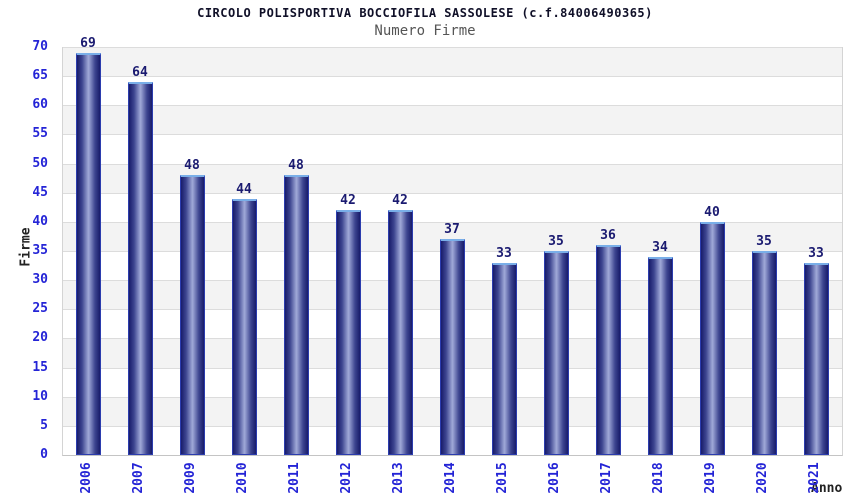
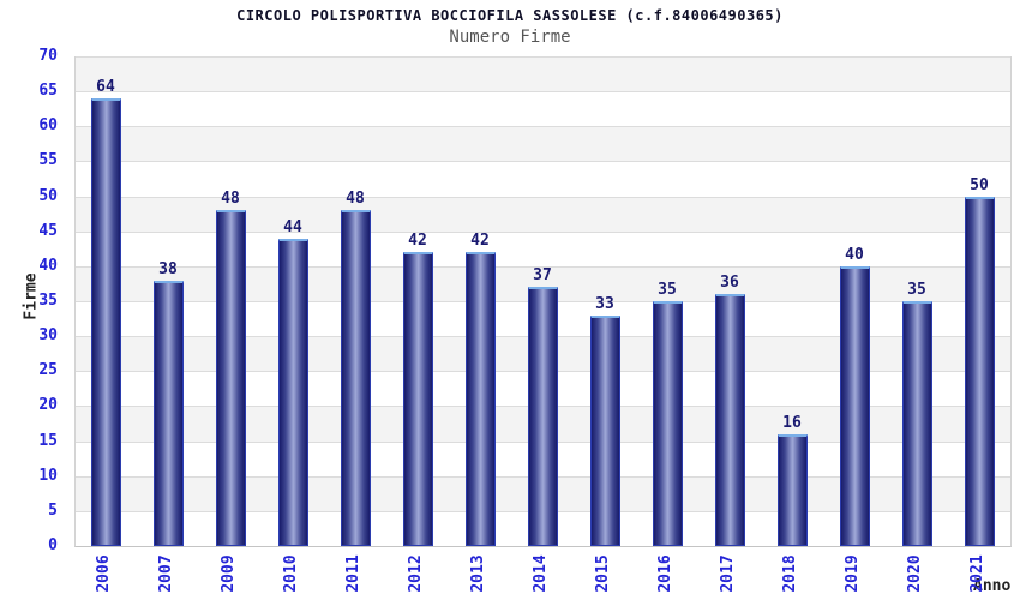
2006: 69 -> 64
2007: 64 -> 38
2018: 34 -> 16
2021: 33 -> 50
